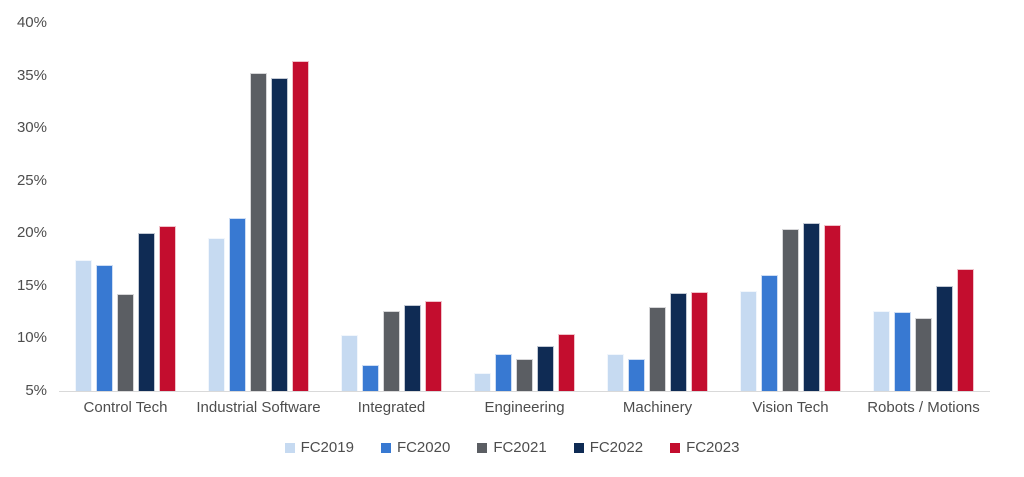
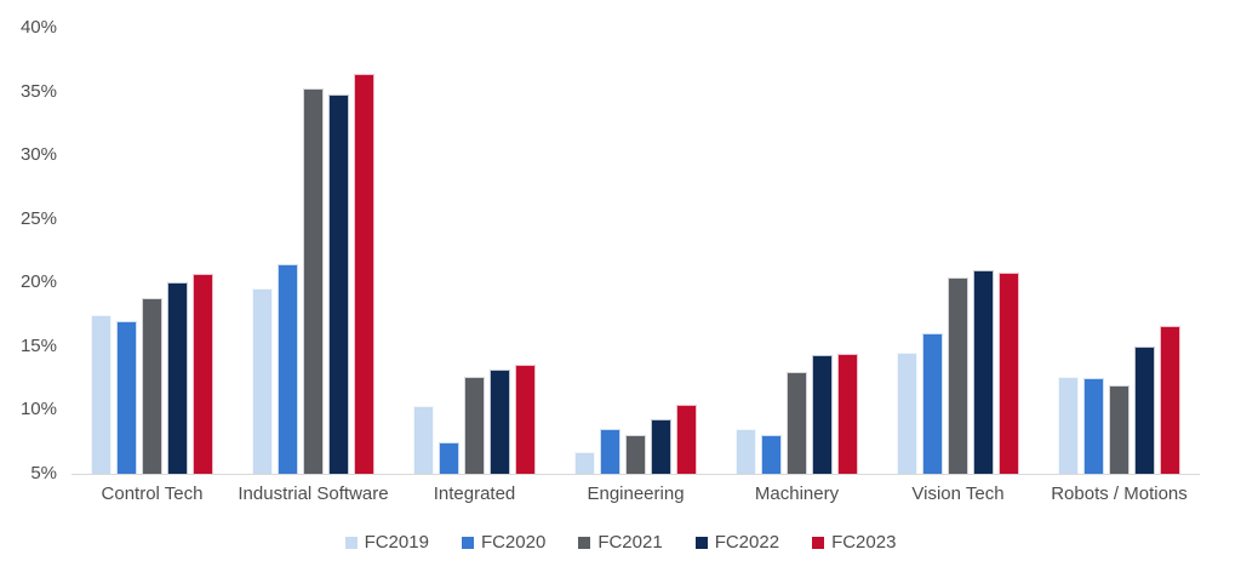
FC2021/Control Tech: 14.2% -> 18.8%
